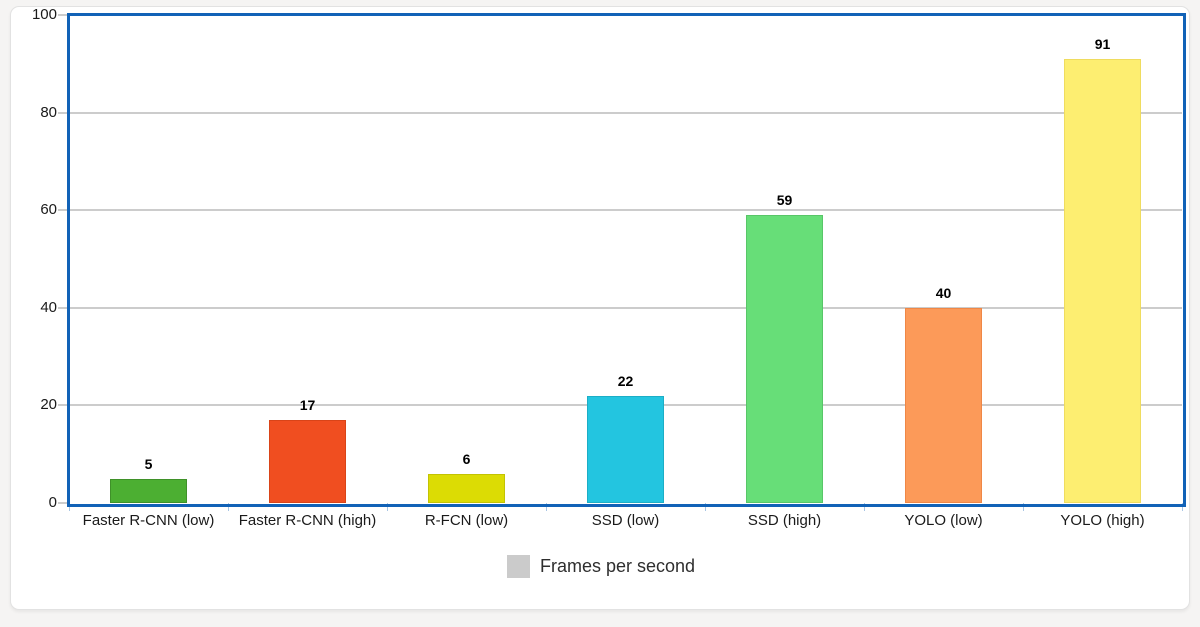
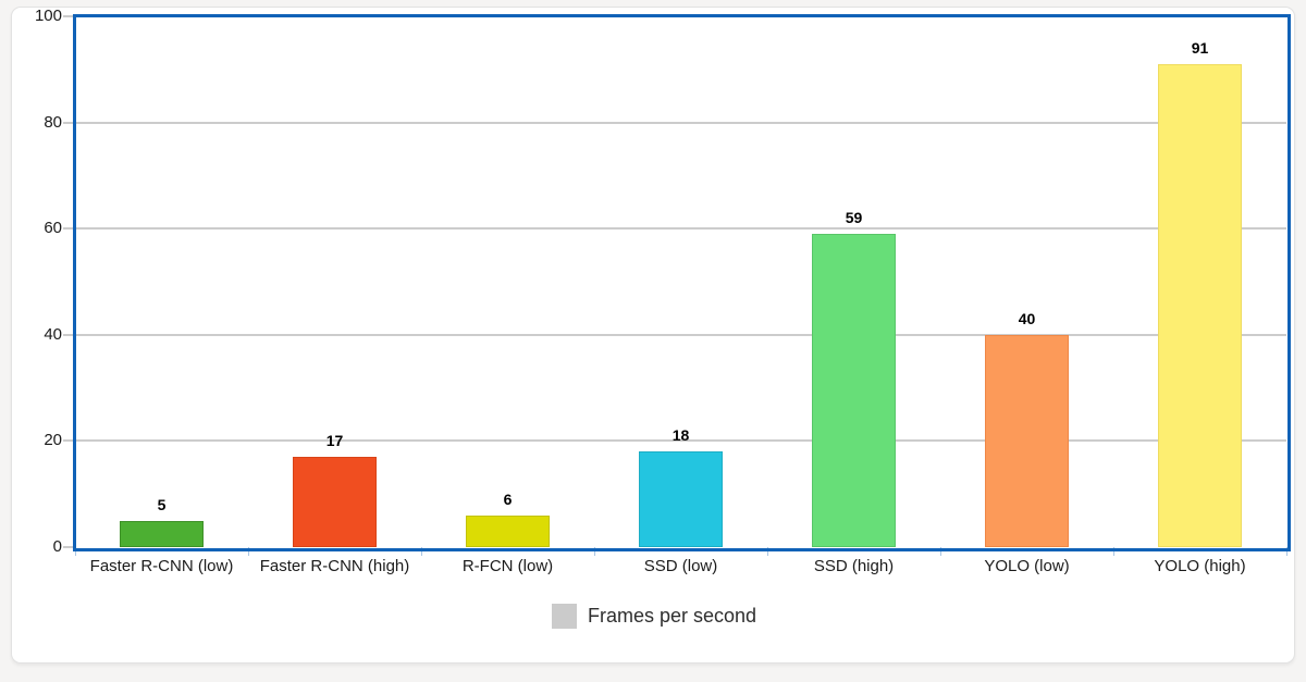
SSD (low): 22 -> 18
